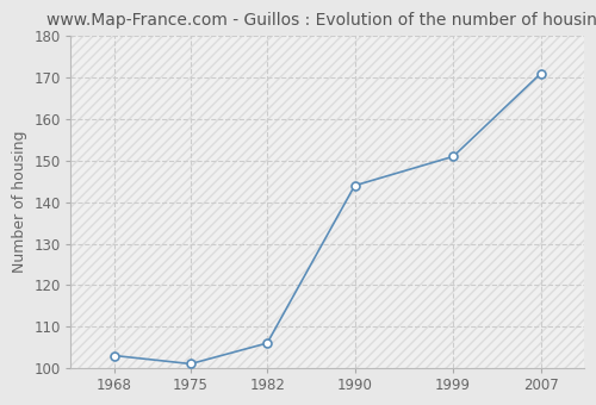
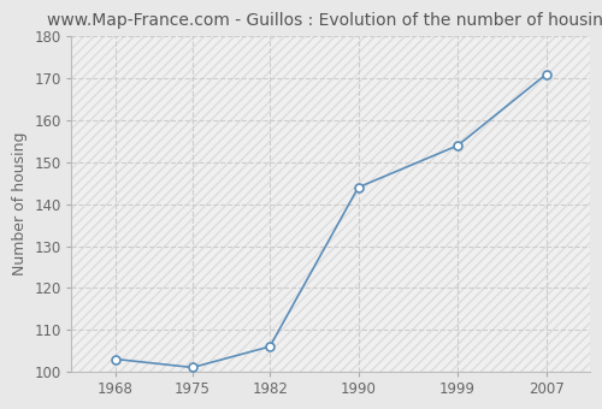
1999: 151 -> 154
